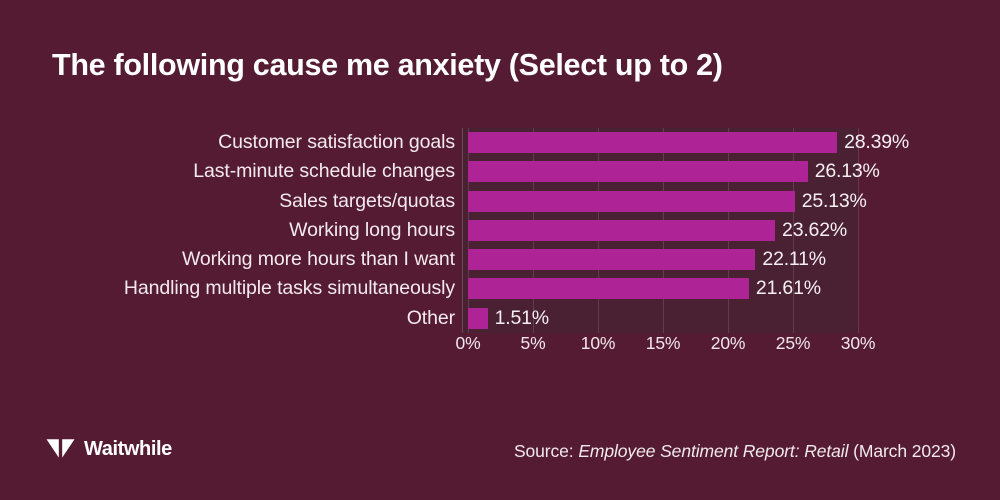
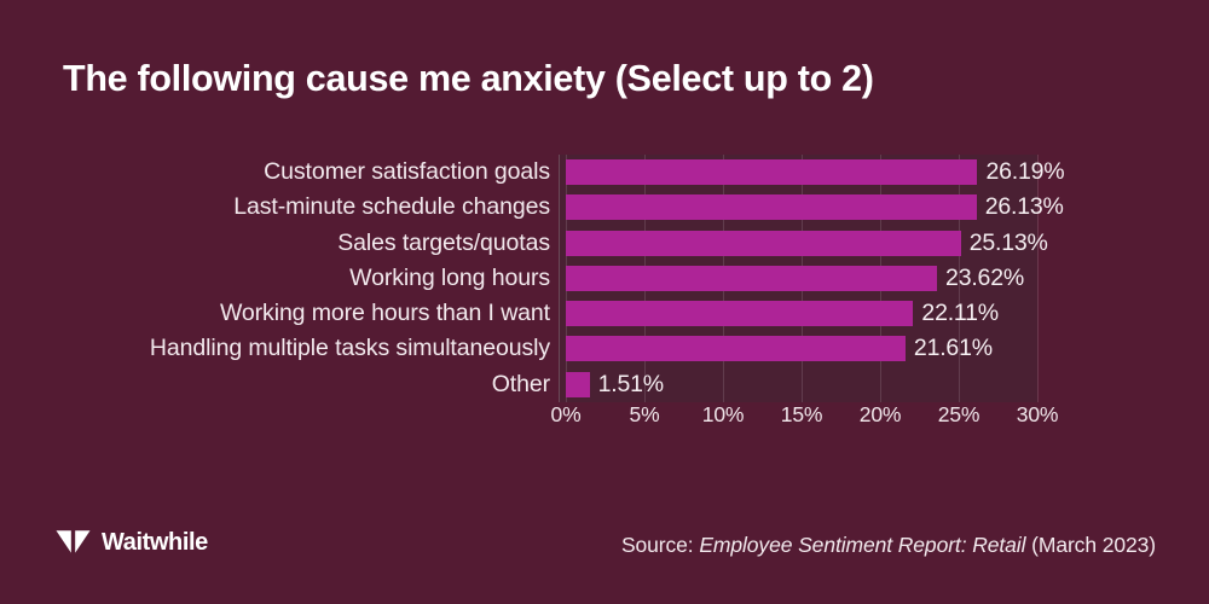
Customer satisfaction goals: 28.39% -> 26.19%
